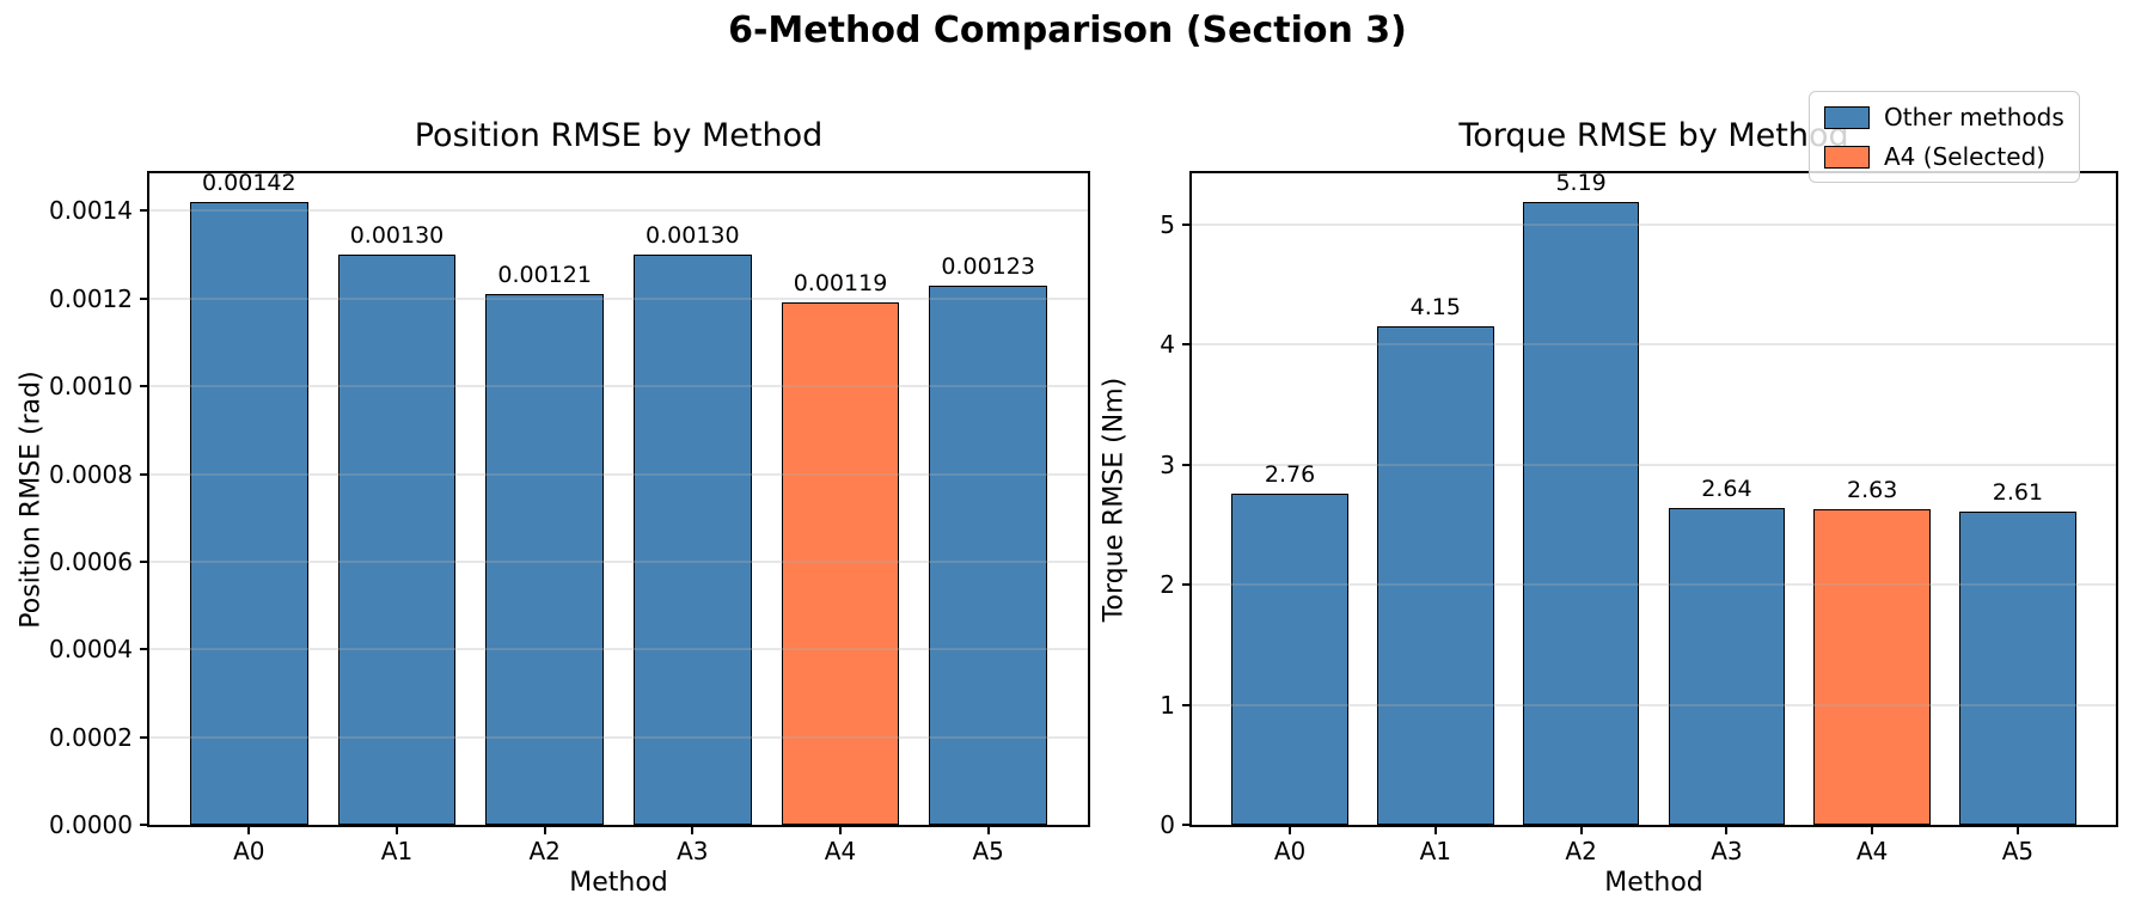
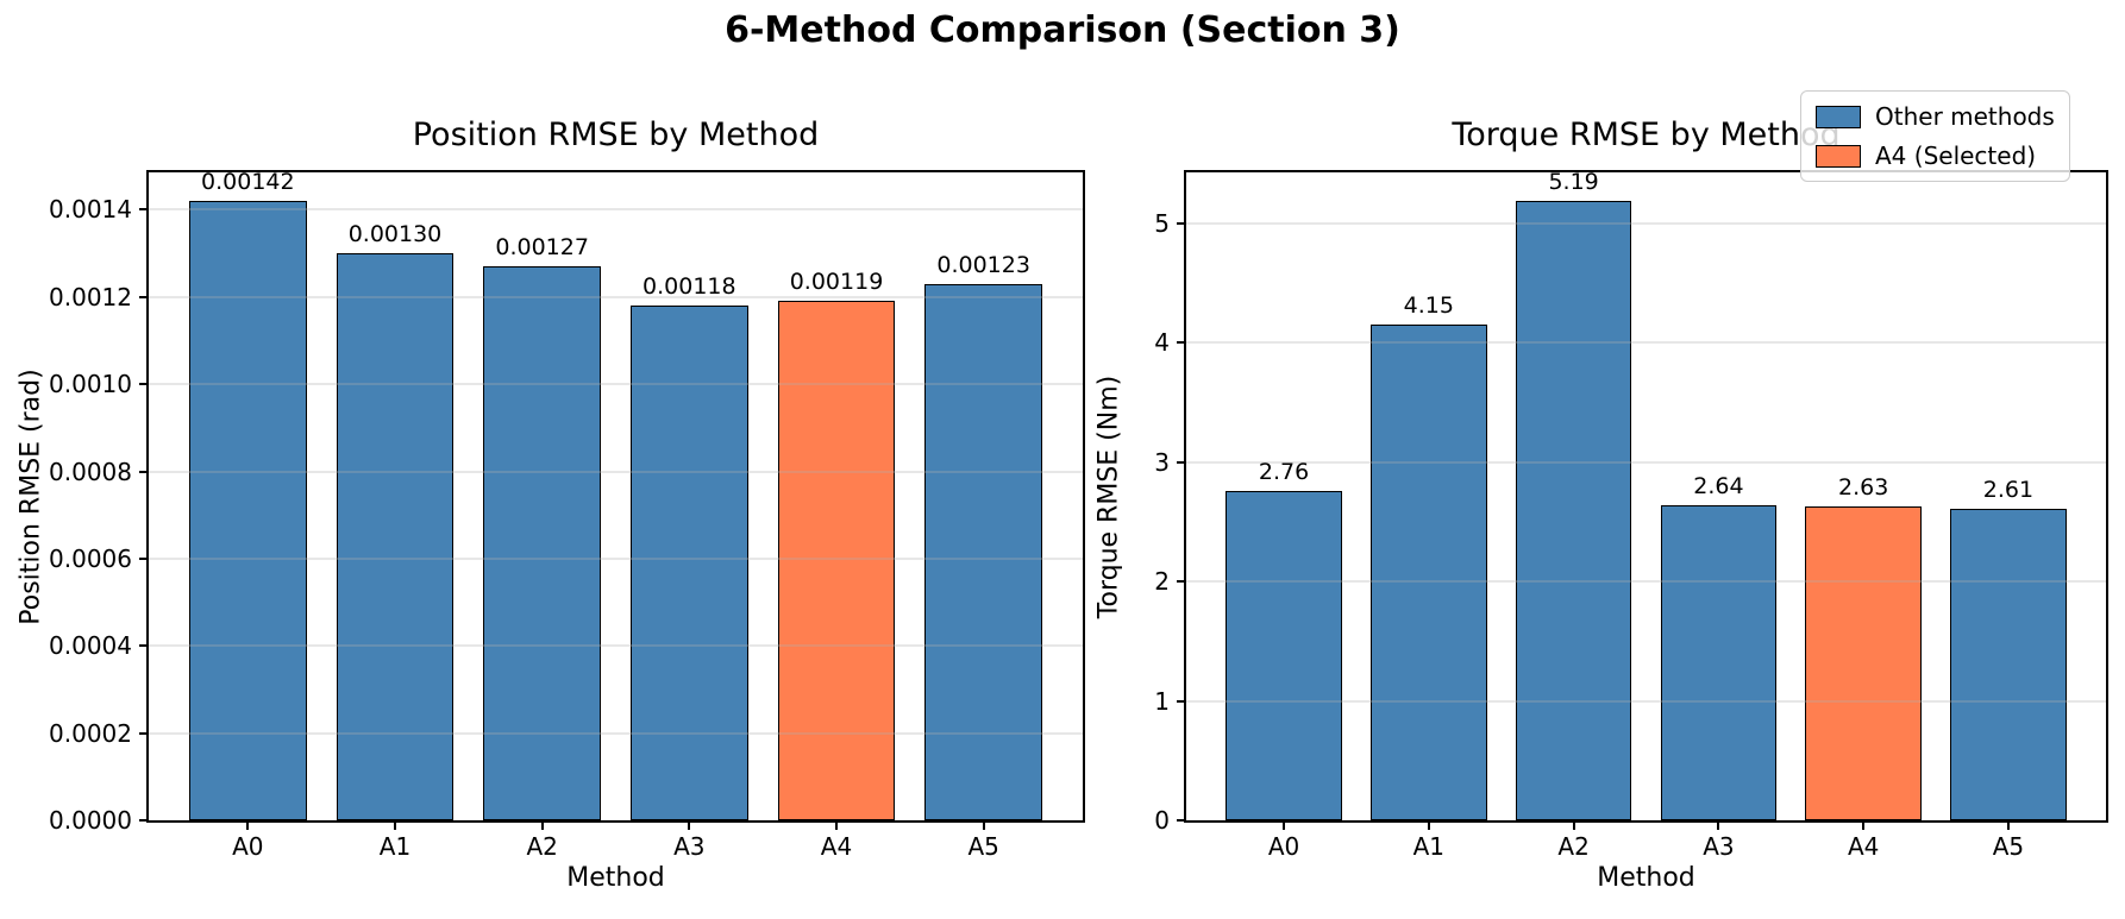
Position RMSE by Method/A2: 0.00121 -> 0.00127
Position RMSE by Method/A3: 0.00130 -> 0.00118
